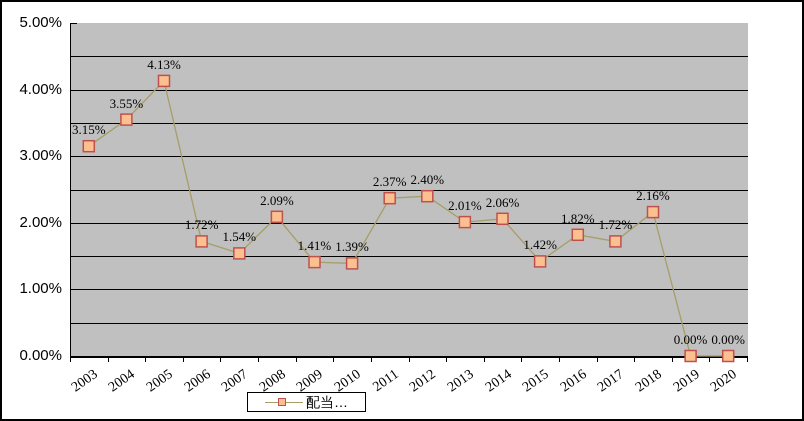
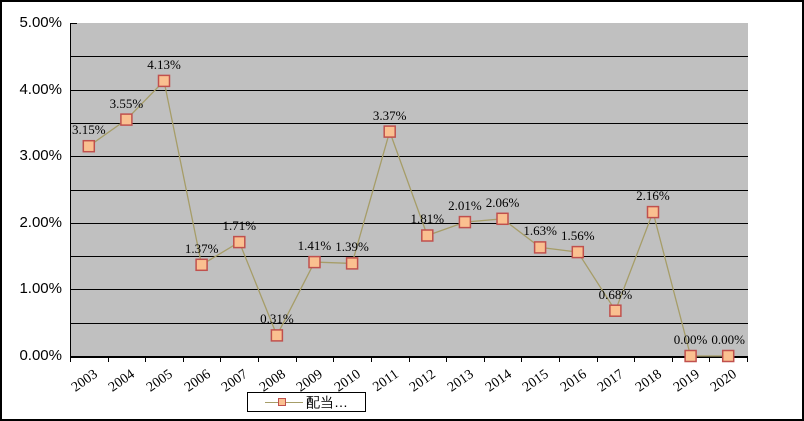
2006: 1.72% -> 1.37%
2007: 1.54% -> 1.71%
2008: 2.09% -> 0.31%
2011: 2.37% -> 3.37%
2012: 2.40% -> 1.81%
2015: 1.42% -> 1.63%
2016: 1.82% -> 1.56%
2017: 1.72% -> 0.68%
